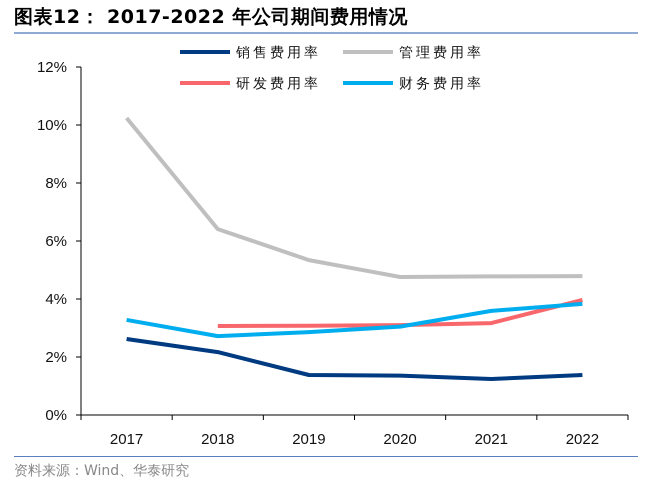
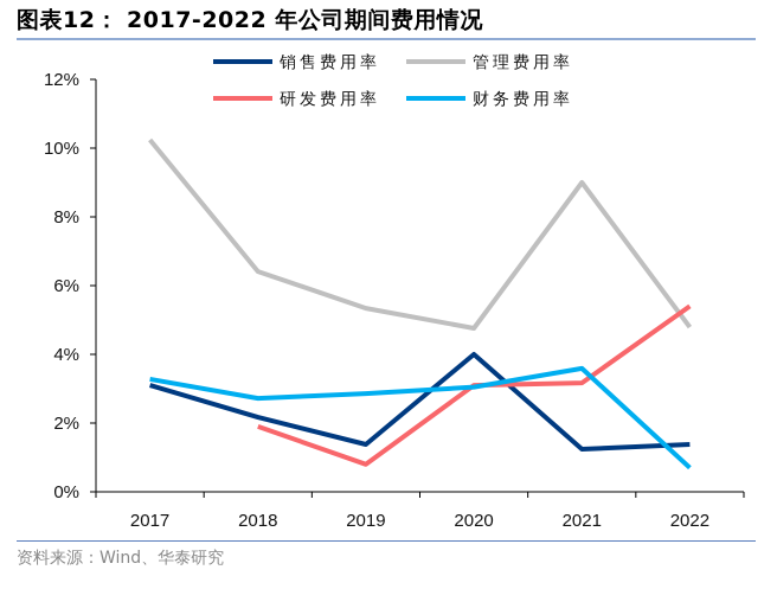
销售费用率/2017: 2.6% -> 3.1%
研发费用率/2018: 3.1% -> 1.9%
研发费用率/2019: 3.1% -> 0.8%
销售费用率/2020: 1.4% -> 4.0%
管理费用率/2021: 4.8% -> 9.0%
研发费用率/2022: 4.0% -> 5.4%
财务费用率/2022: 3.8% -> 0.7%
